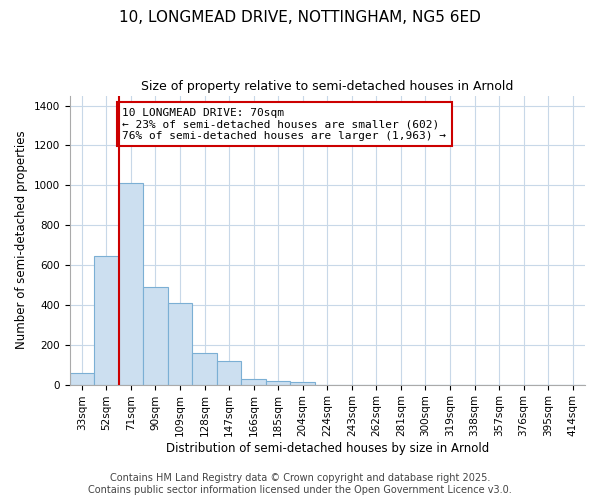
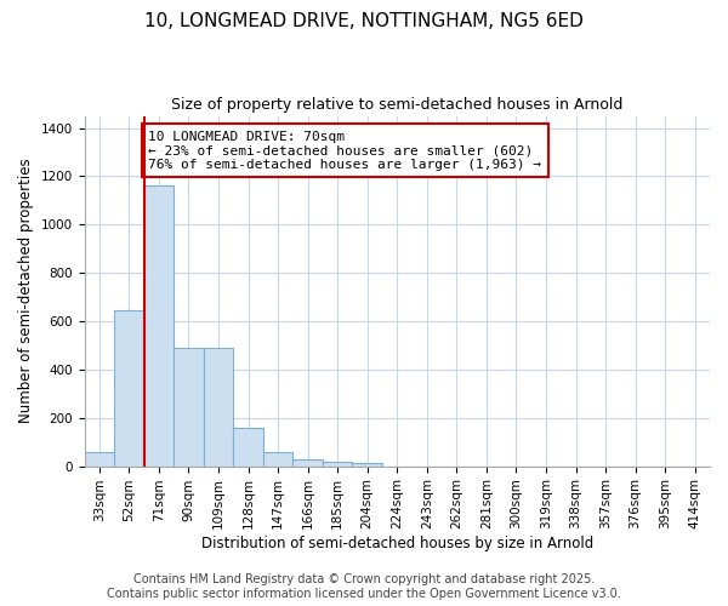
71sqm: 1010 -> 1160
109sqm: 410 -> 490
147sqm: 120 -> 60
